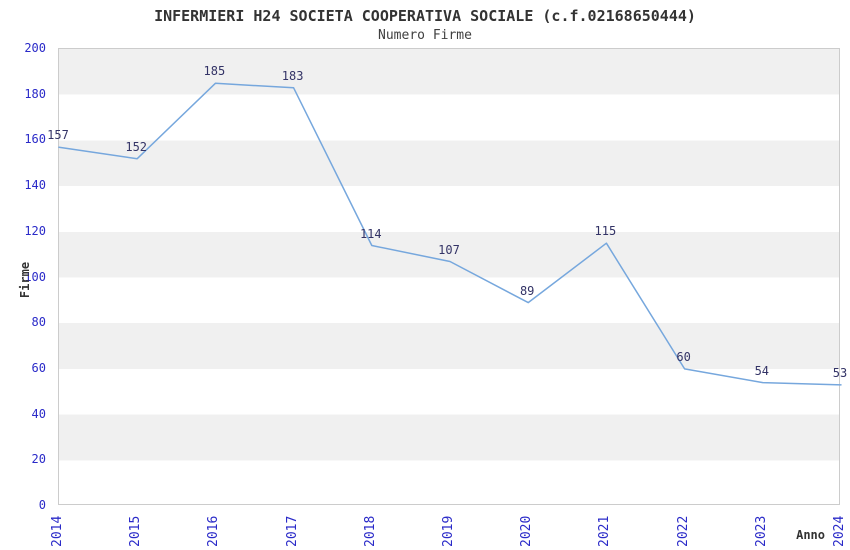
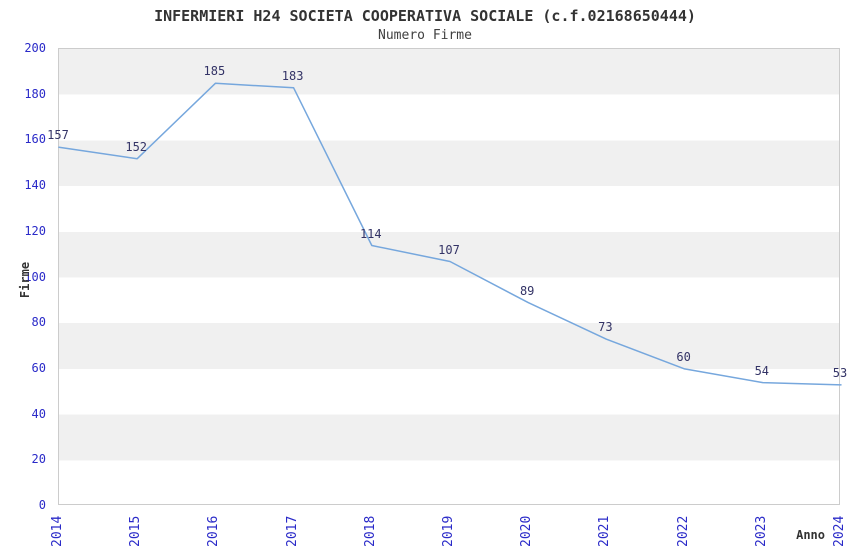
2021: 115 -> 73
